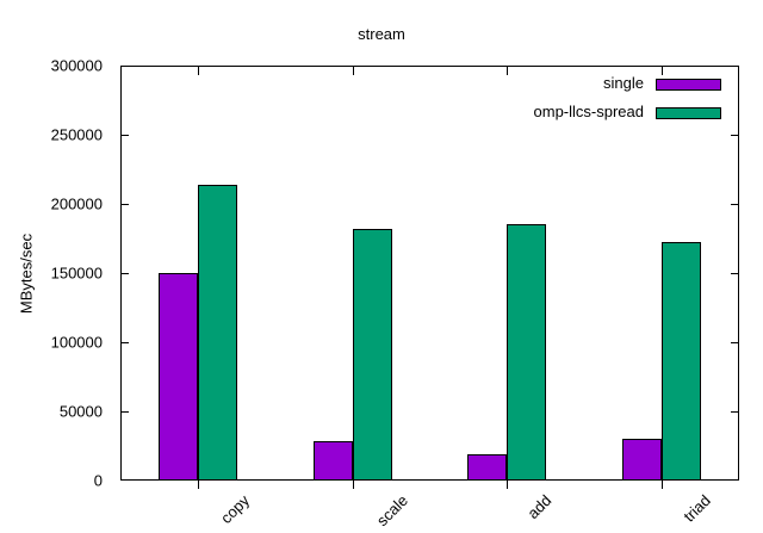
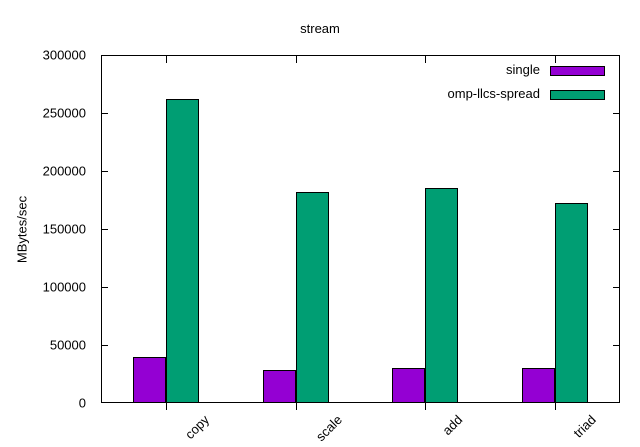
single/copy: 150000 -> 40000
omp-llcs-spread/copy: 214000 -> 262000
single/add: 19000 -> 30000
